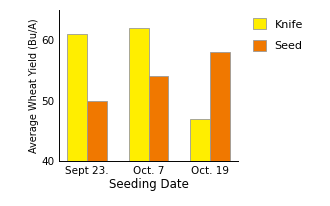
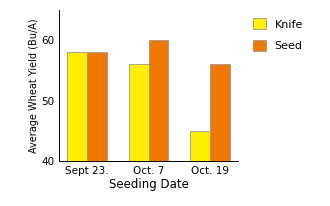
Knife/Sept 23.: 61 -> 58
Seed/Sept 23.: 50 -> 58
Knife/Oct. 7: 62 -> 56
Seed/Oct. 7: 54 -> 60
Knife/Oct. 19: 47 -> 45
Seed/Oct. 19: 58 -> 56
